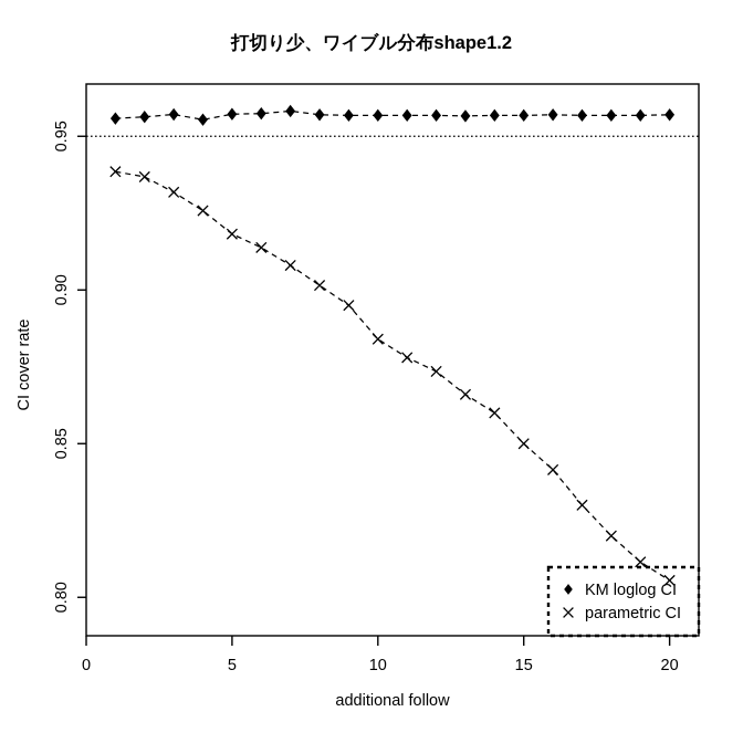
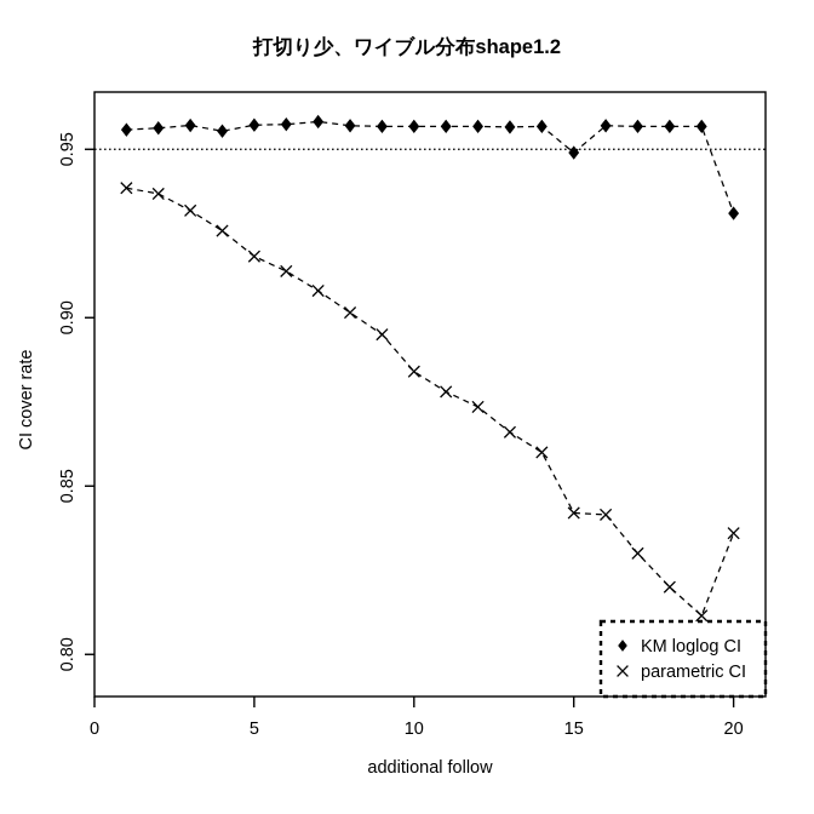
KM loglog CI/15: 0.957 -> 0.949
parametric CI/15: 0.850 -> 0.842
KM loglog CI/20: 0.957 -> 0.931
parametric CI/20: 0.805 -> 0.836
